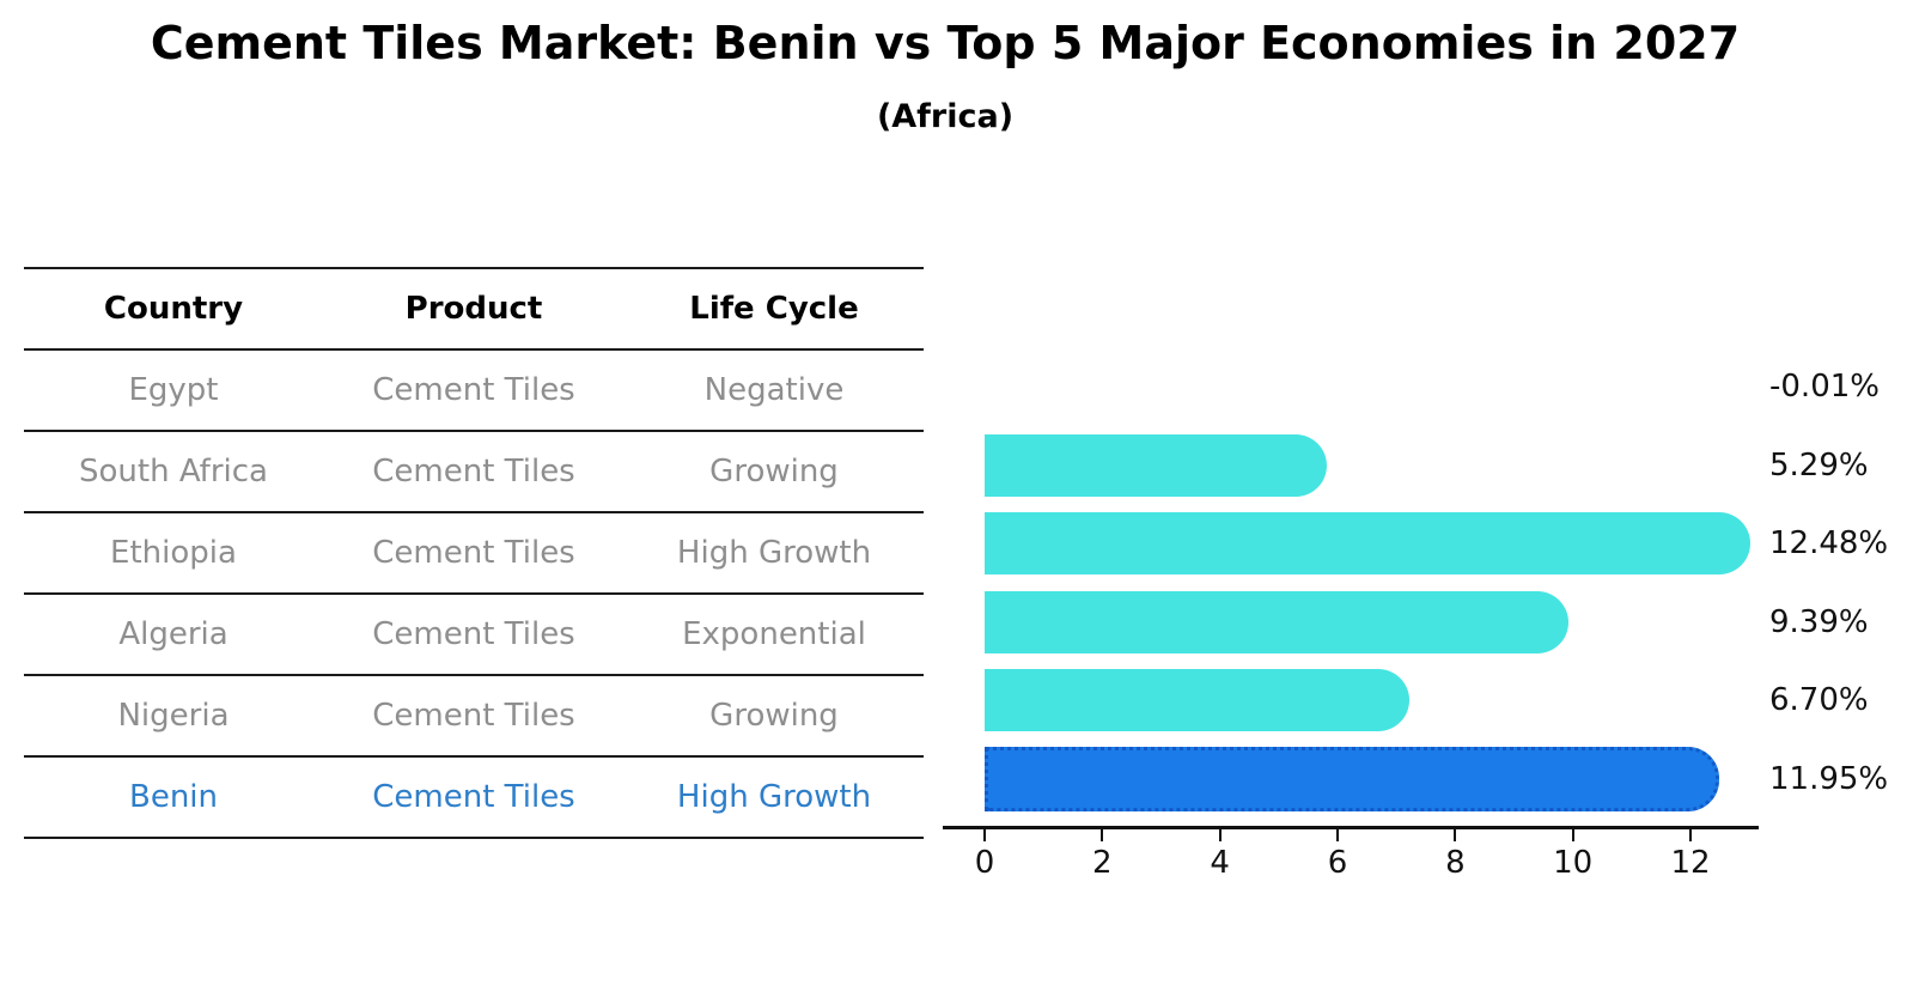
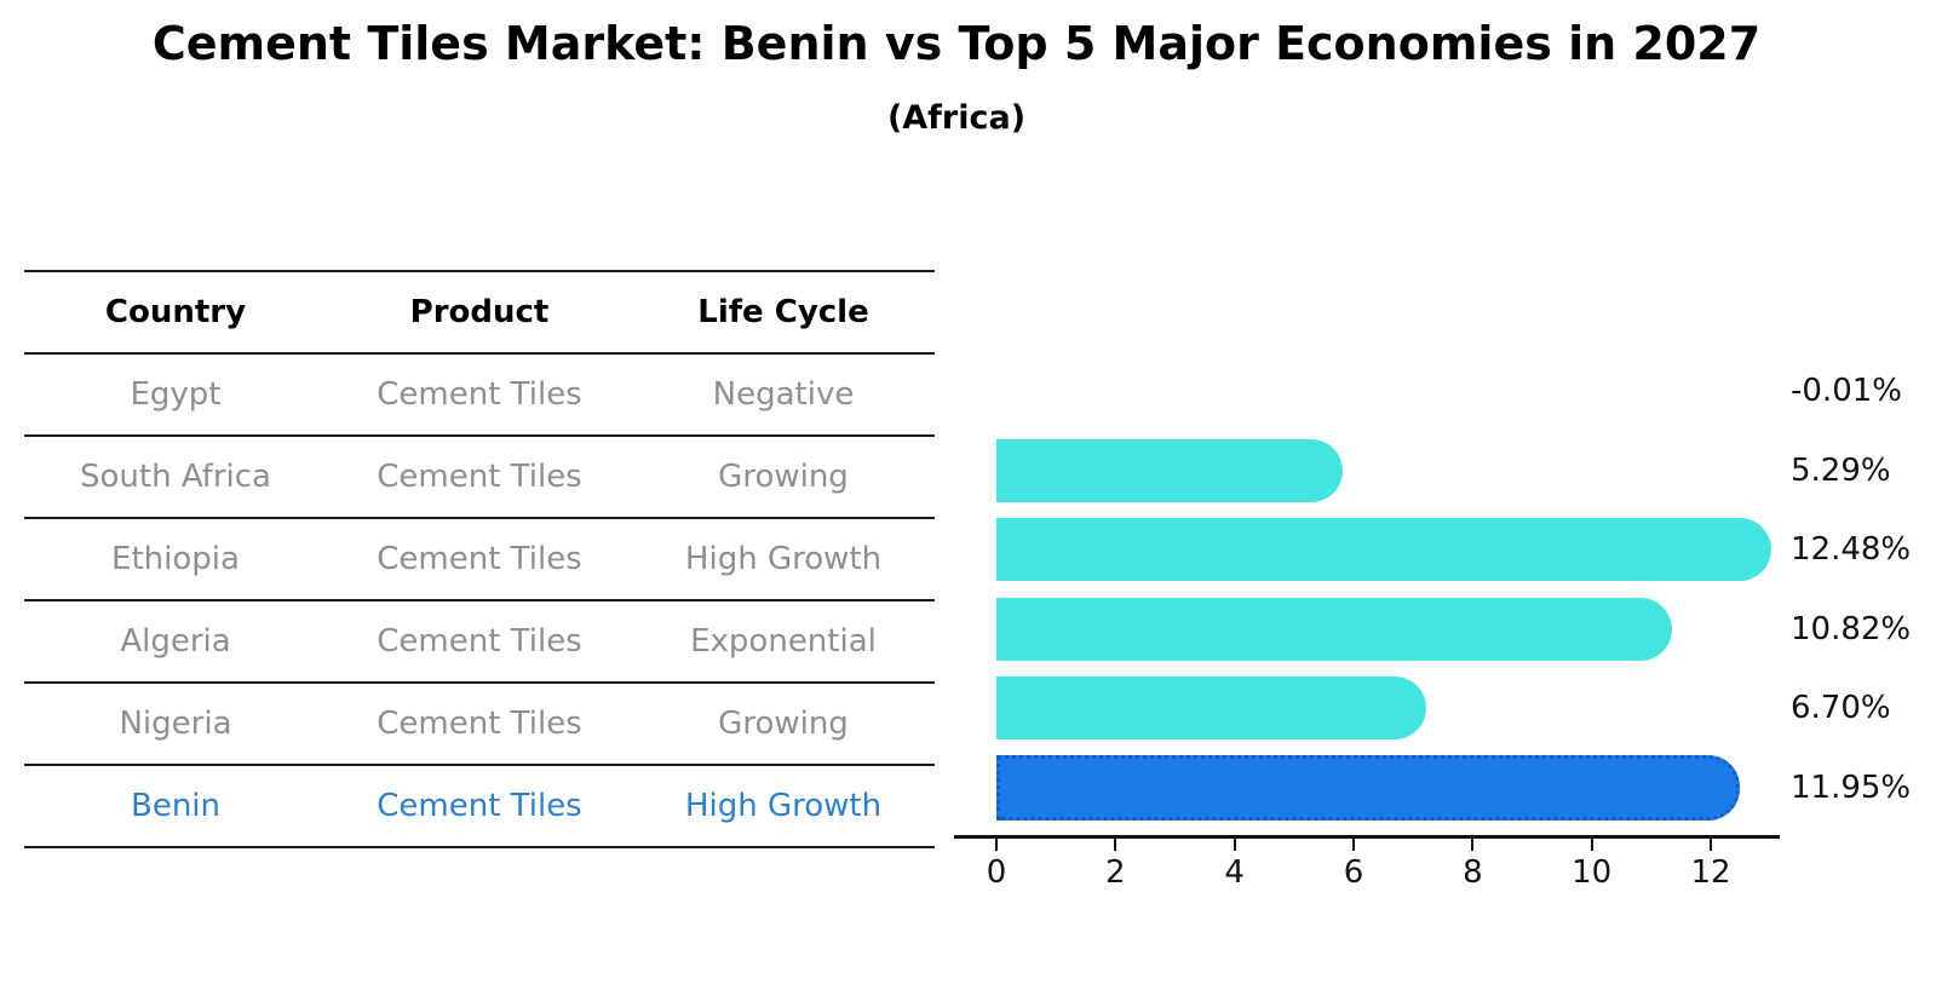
Algeria: 9.39% -> 10.82%
